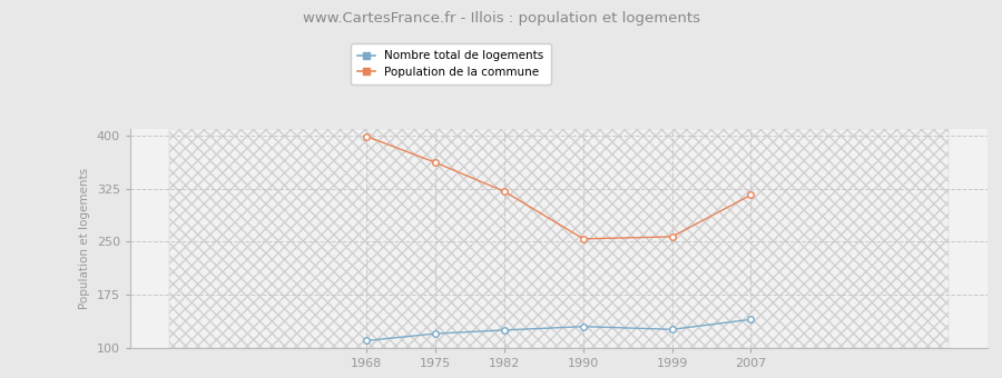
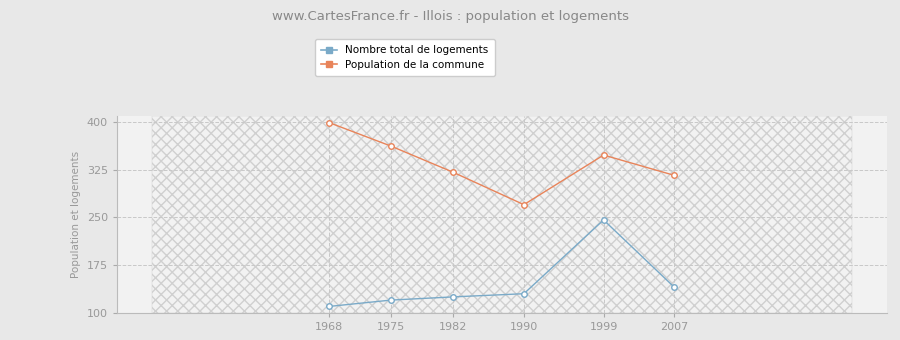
Population de la commune/1990: 254 -> 270
Population de la commune/1999: 257 -> 348
Nombre total de logements/1999: 126 -> 246
